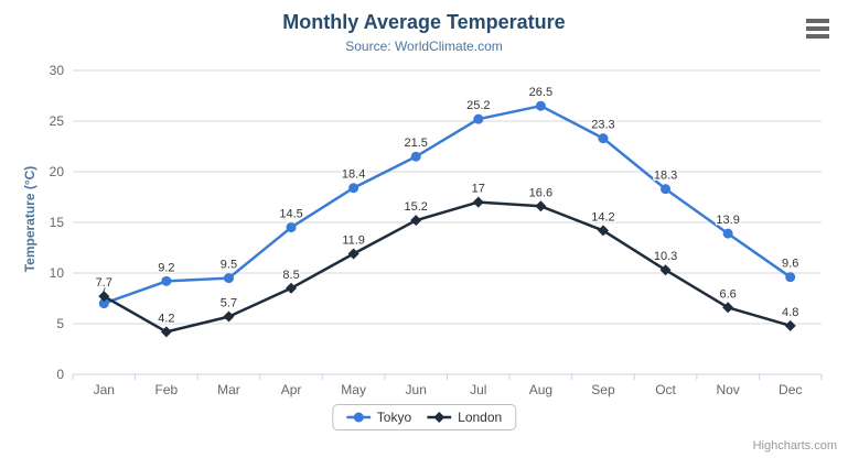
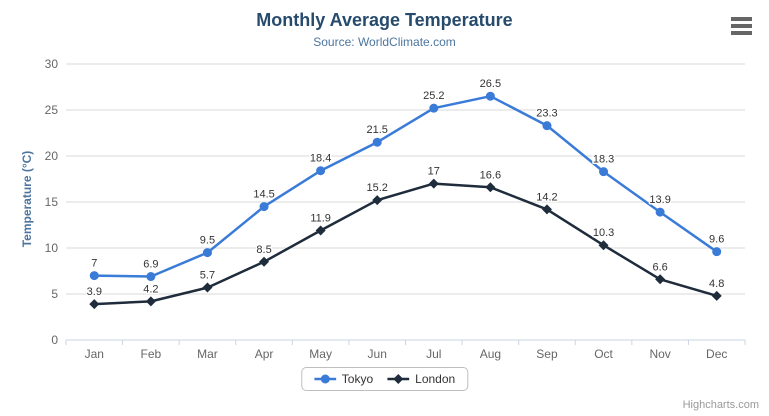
London/Jan: 7.7 -> 3.9
Tokyo/Feb: 9.2 -> 6.9
